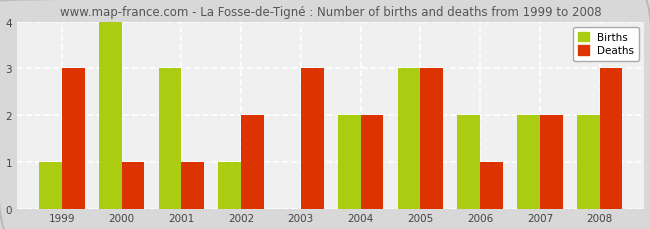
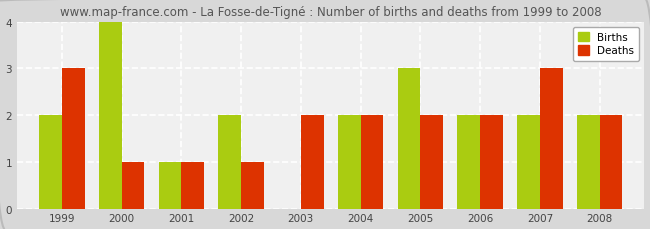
Births/1999: 1 -> 2
Births/2001: 3 -> 1
Births/2002: 1 -> 2
Deaths/2002: 2 -> 1
Deaths/2003: 3 -> 2
Deaths/2005: 3 -> 2
Deaths/2006: 1 -> 2
Deaths/2007: 2 -> 3
Deaths/2008: 3 -> 2
